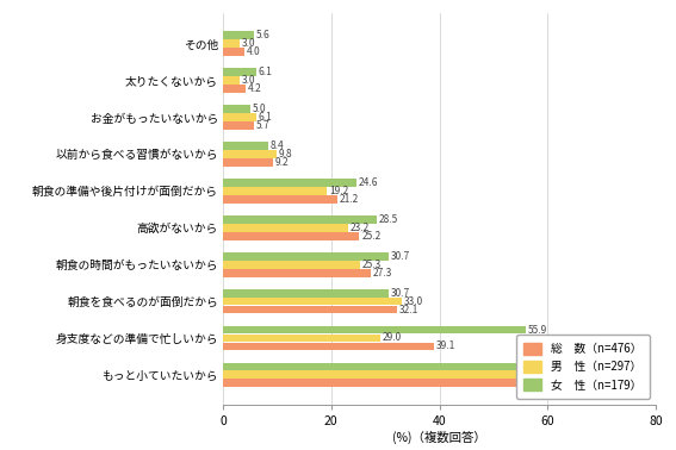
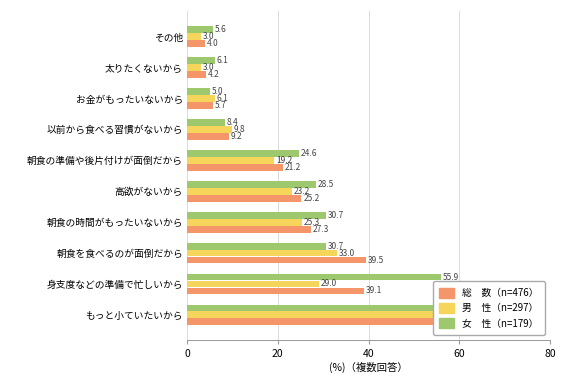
総 数（n=476）/朝食を食べるのが面倒だから: 32.1 -> 39.5
